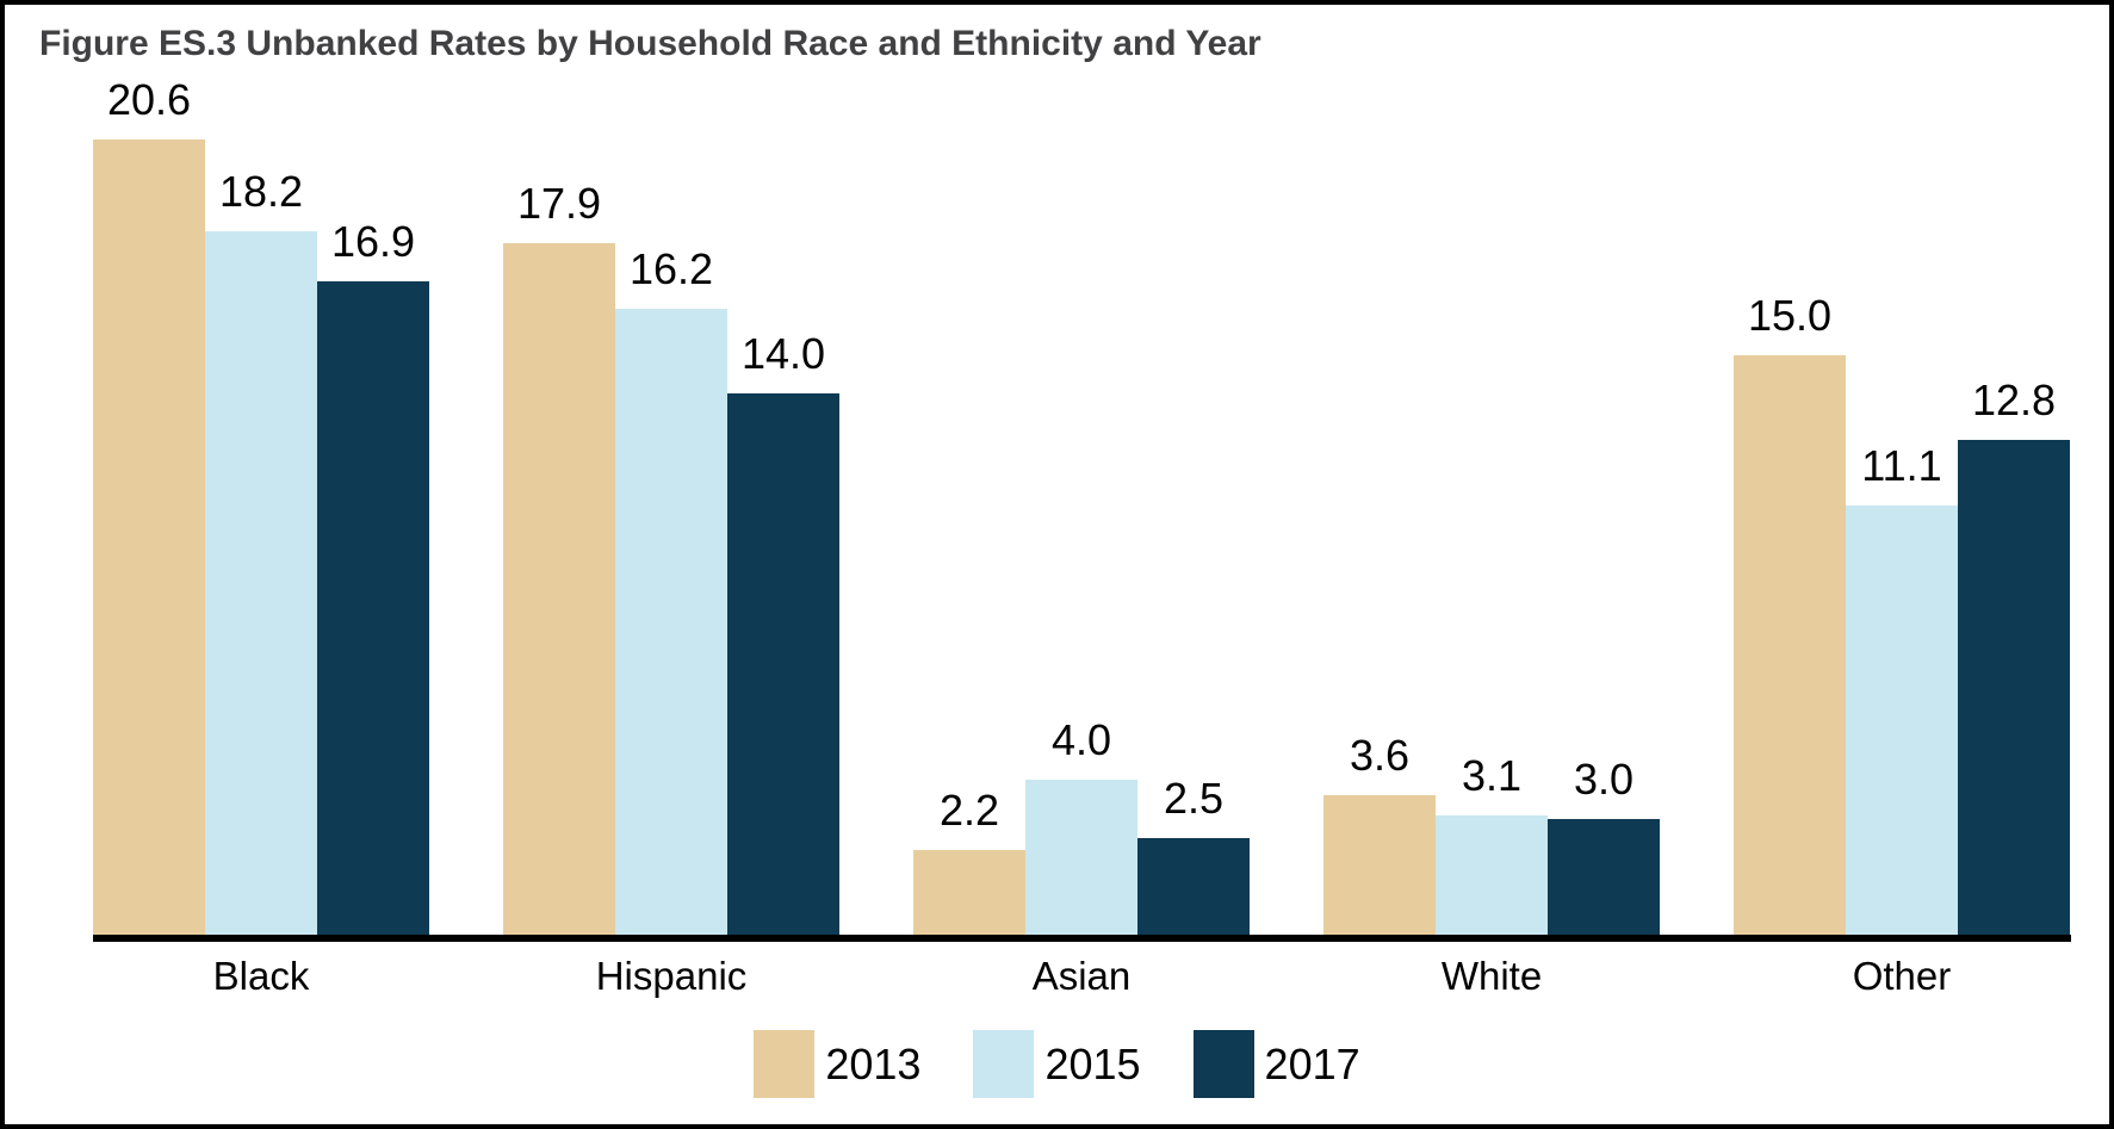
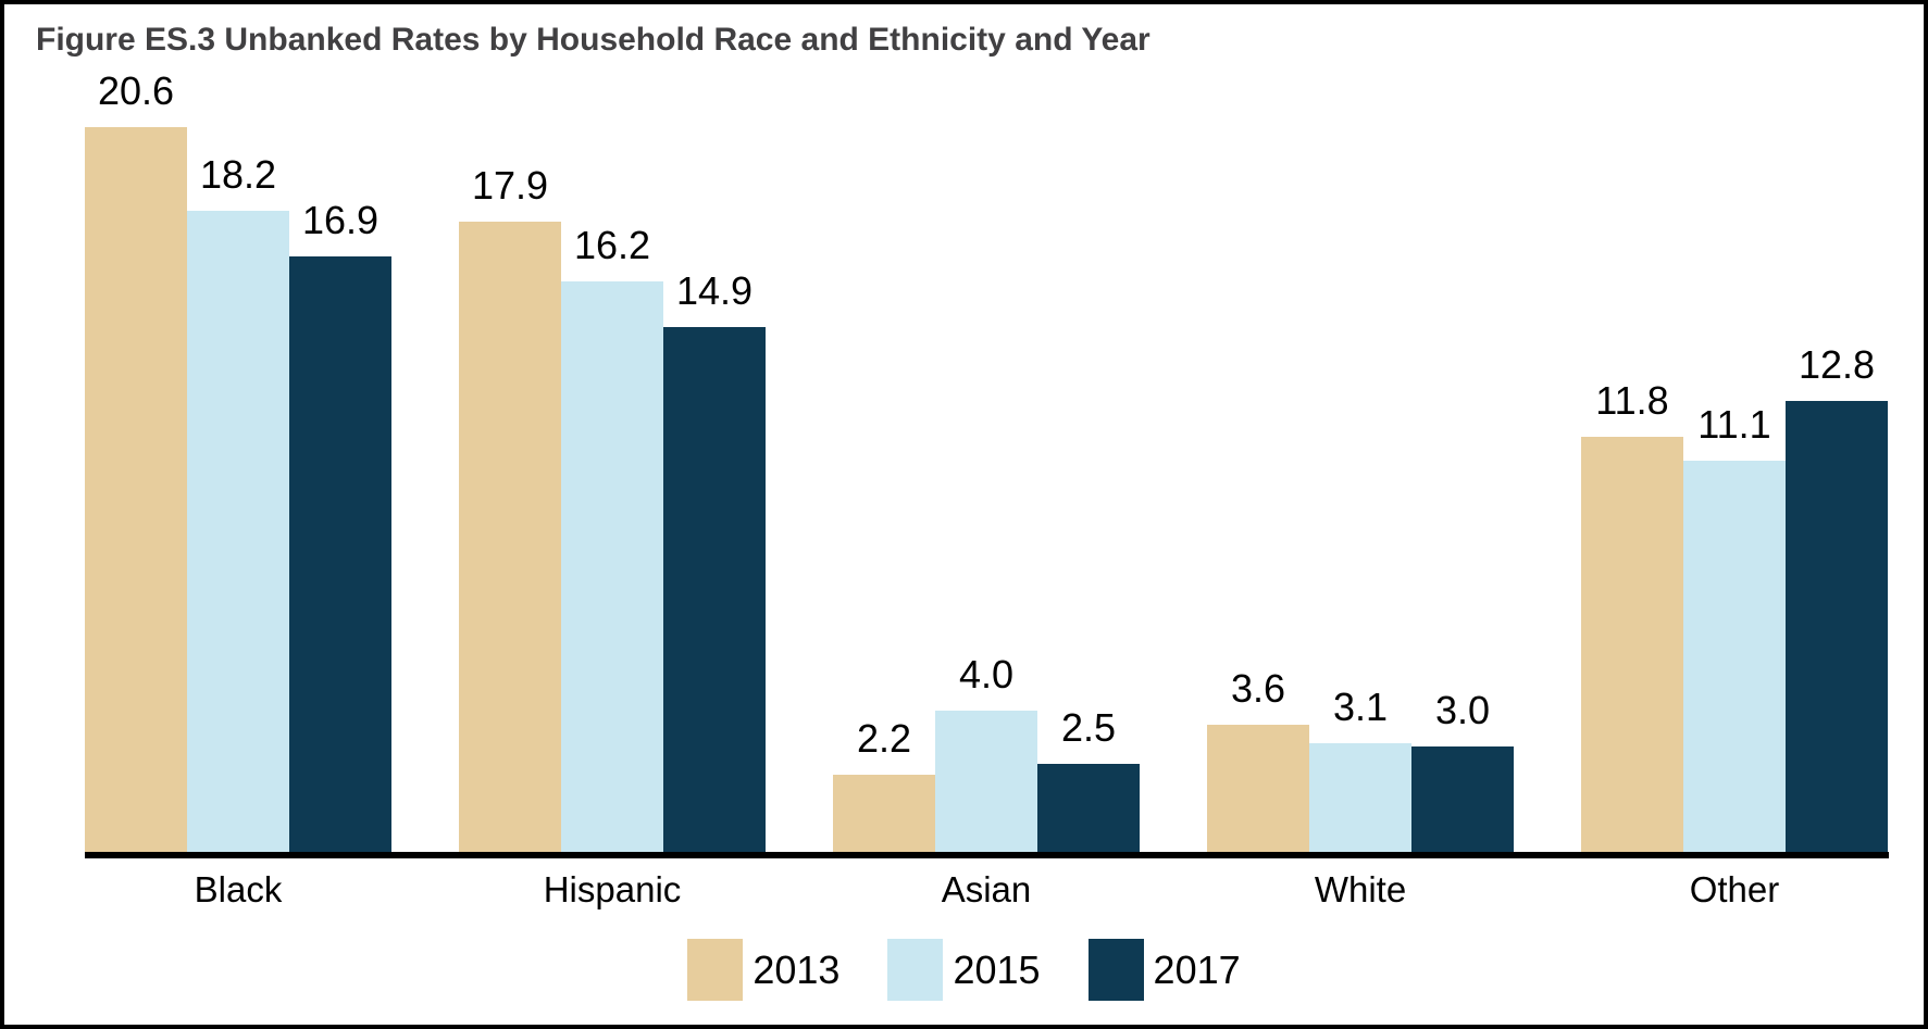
2017/Hispanic: 14.0 -> 14.9
2013/Other: 15.0 -> 11.8
